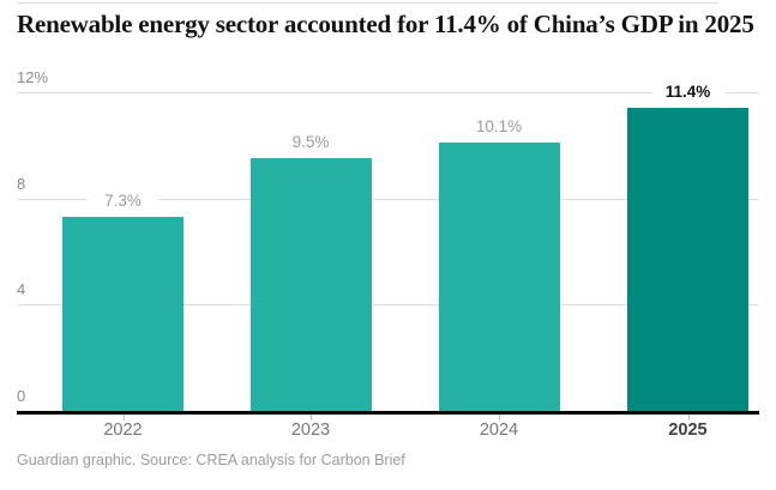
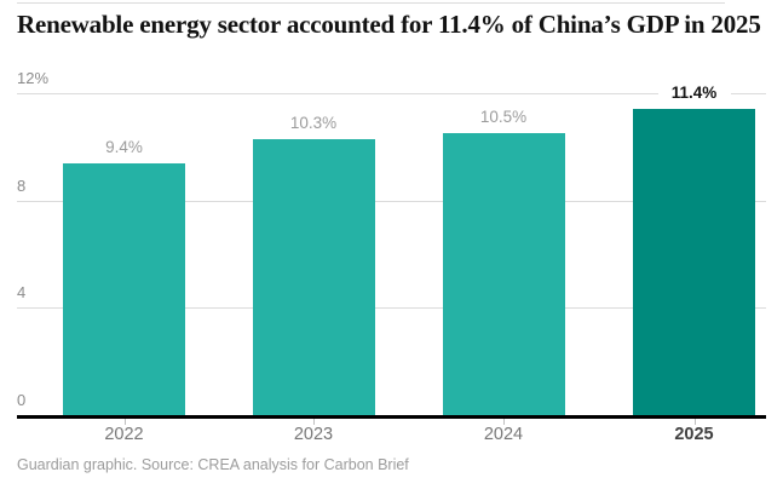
2022: 7.3% -> 9.4%
2023: 9.5% -> 10.3%
2024: 10.1% -> 10.5%
